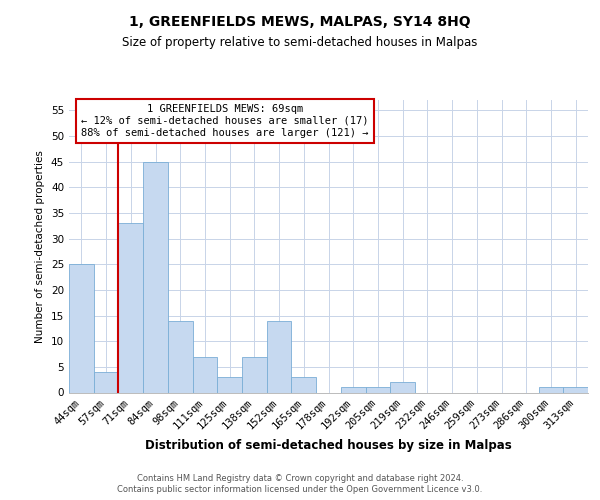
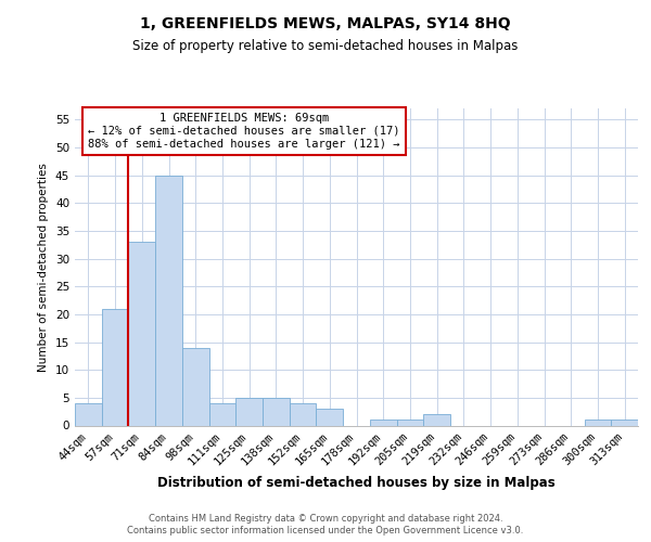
44sqm: 25 -> 4
57sqm: 4 -> 21
111sqm: 7 -> 4
125sqm: 3 -> 5
138sqm: 7 -> 5
152sqm: 14 -> 4
